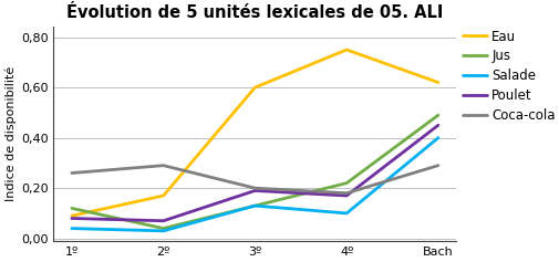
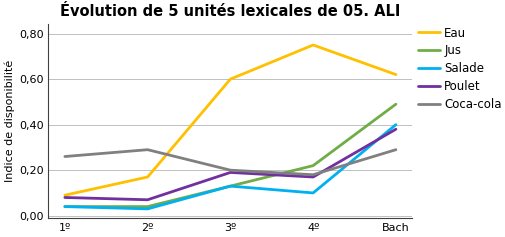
Jus/1º: 0,12 -> 0,04
Poulet/Bach: 0,45 -> 0,38
